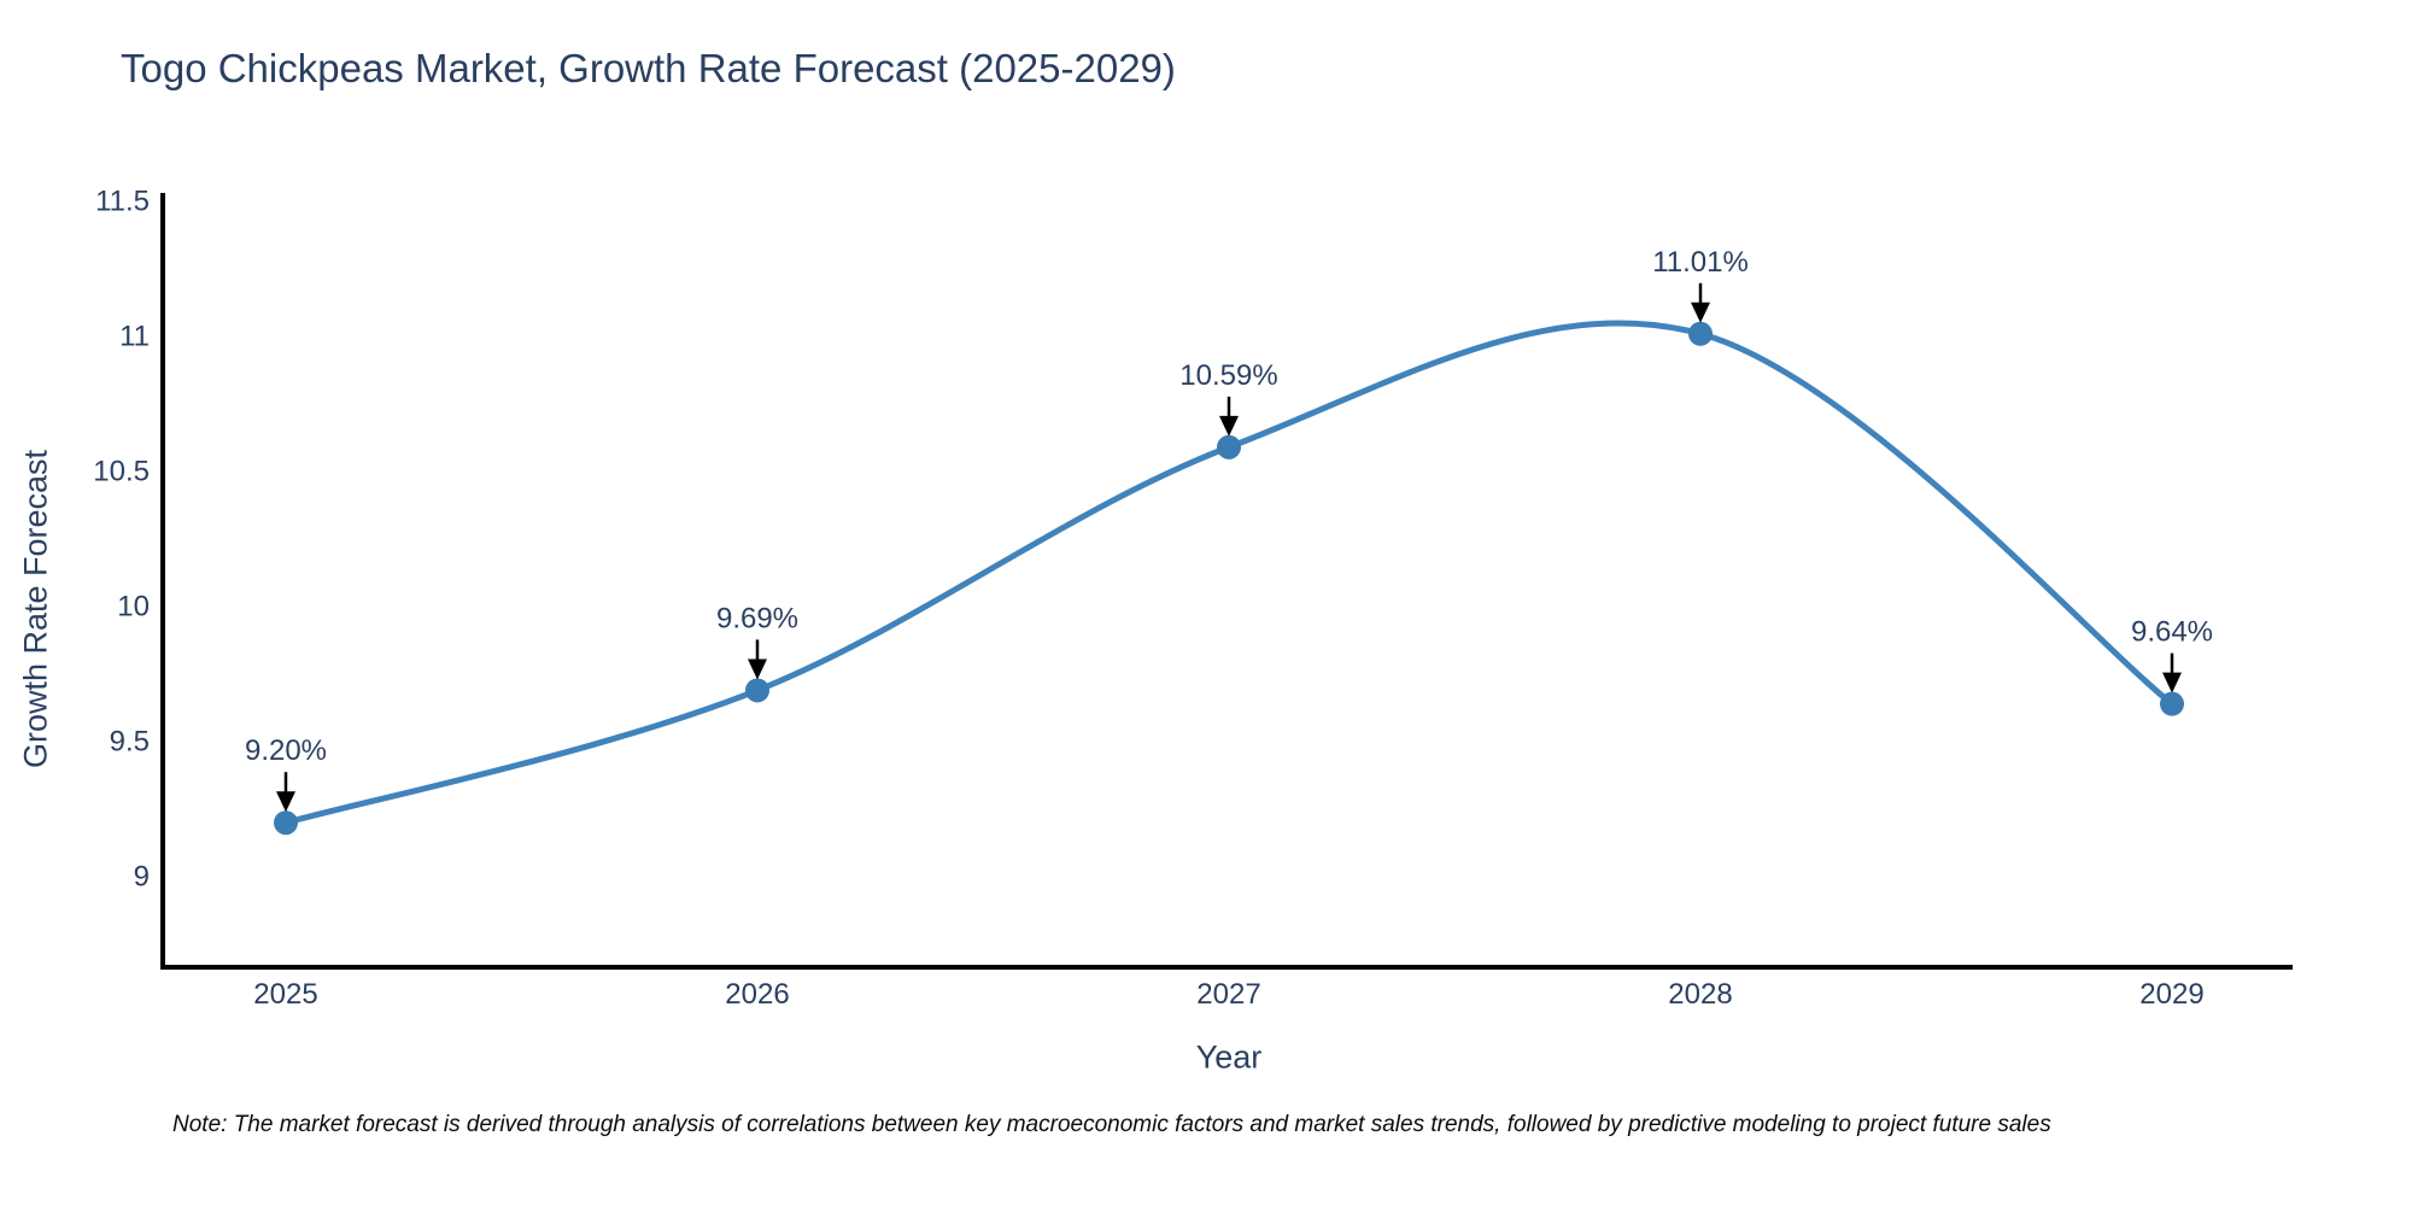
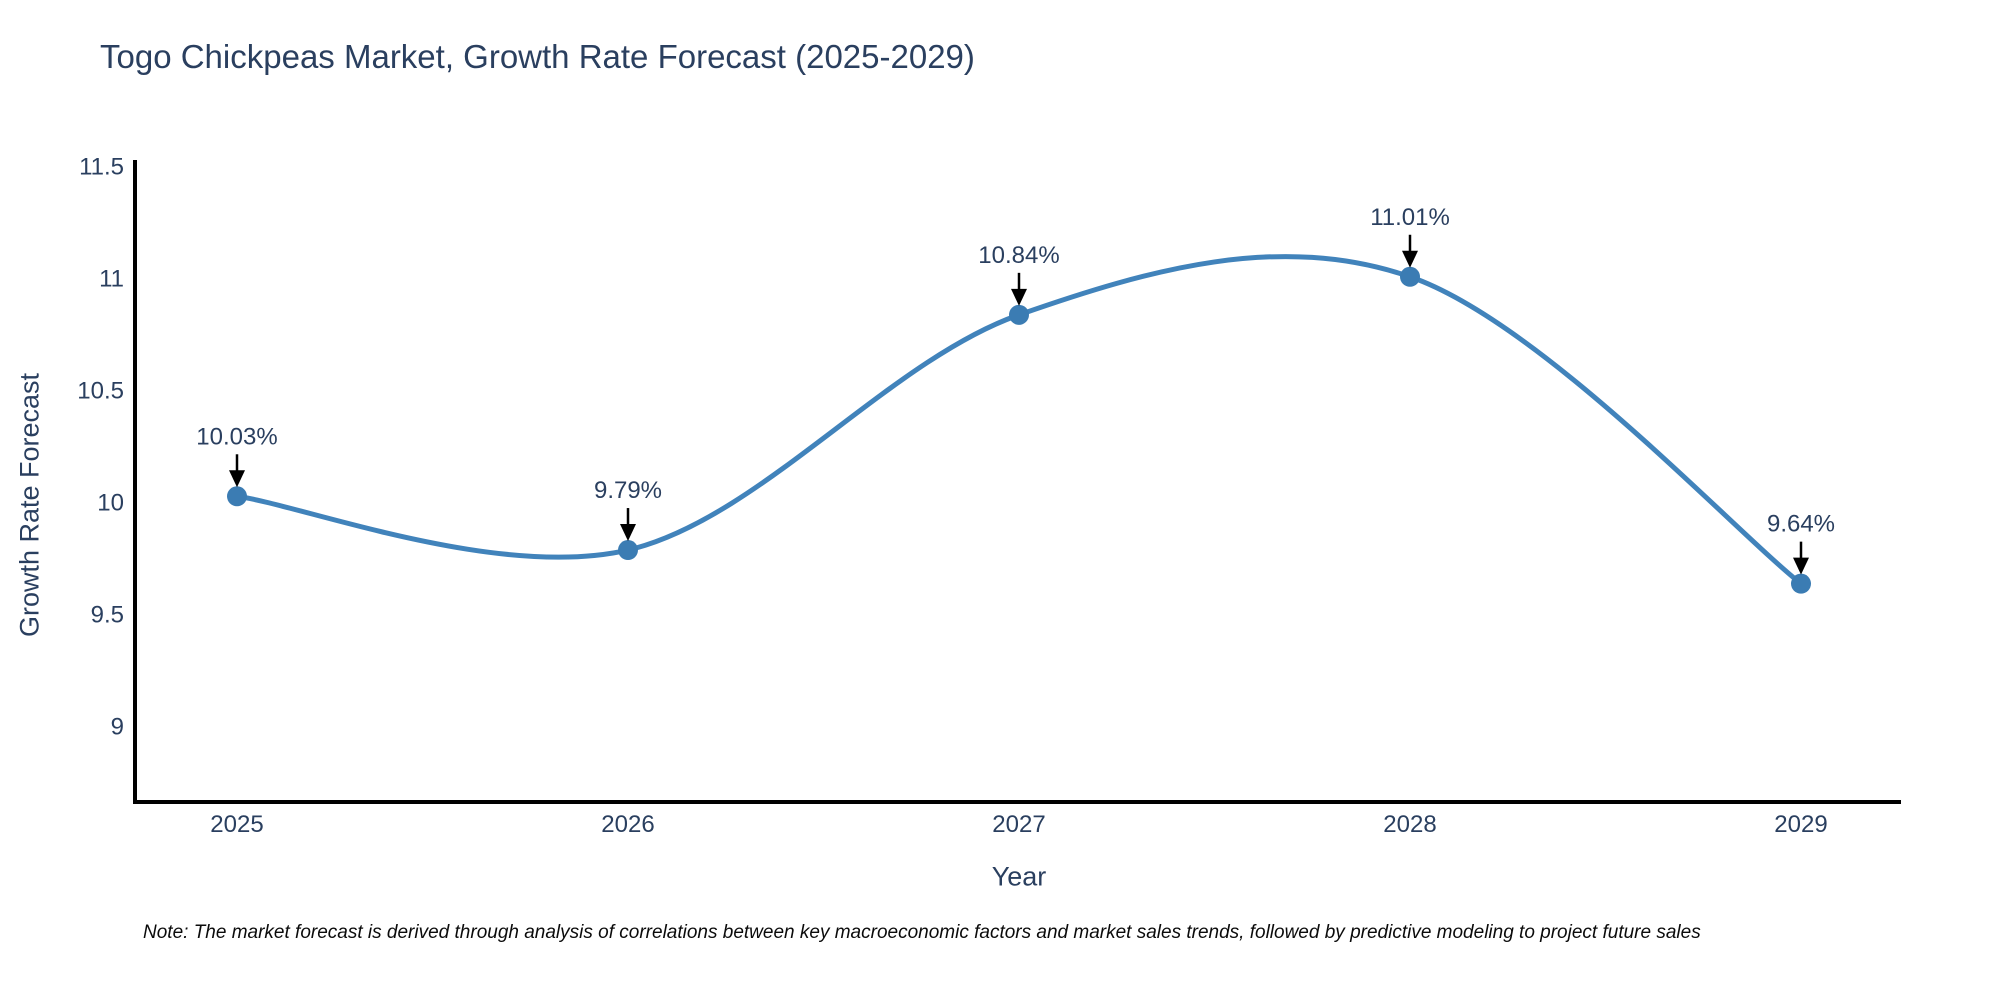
2025: 9.20% -> 10.03%
2026: 9.69% -> 9.79%
2027: 10.59% -> 10.84%
